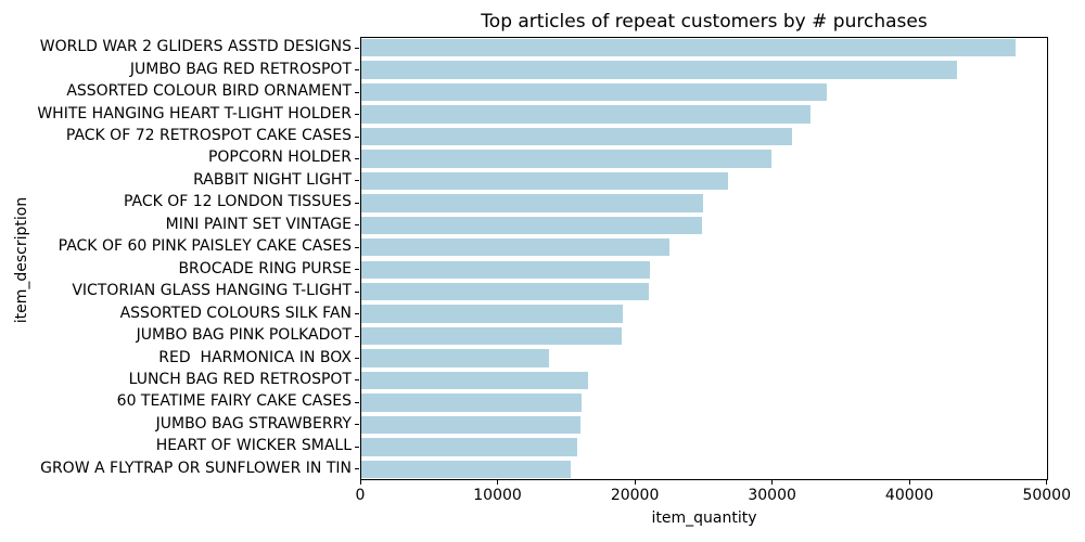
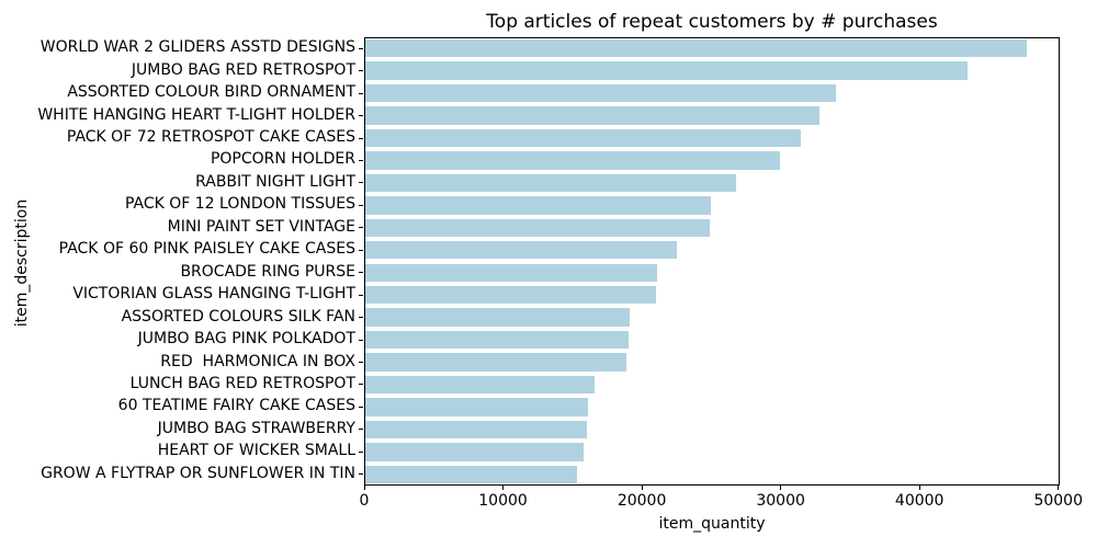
RED HARMONICA IN BOX: 13700 -> 18900
